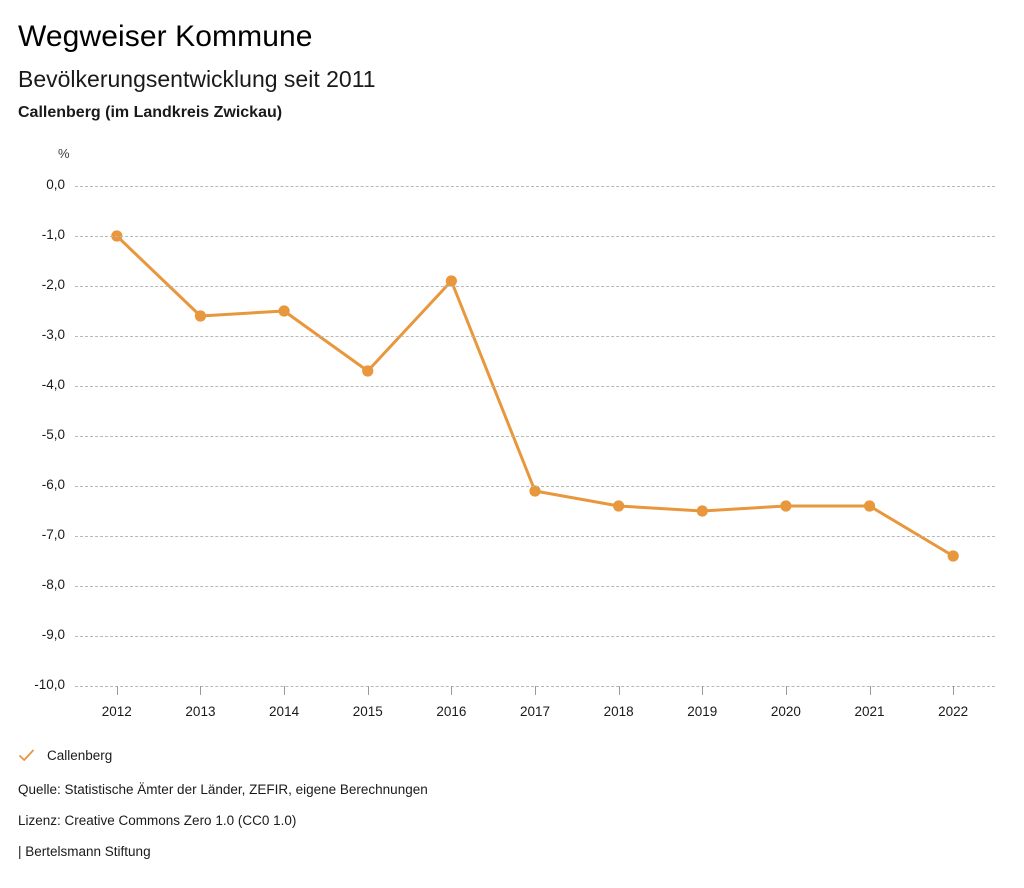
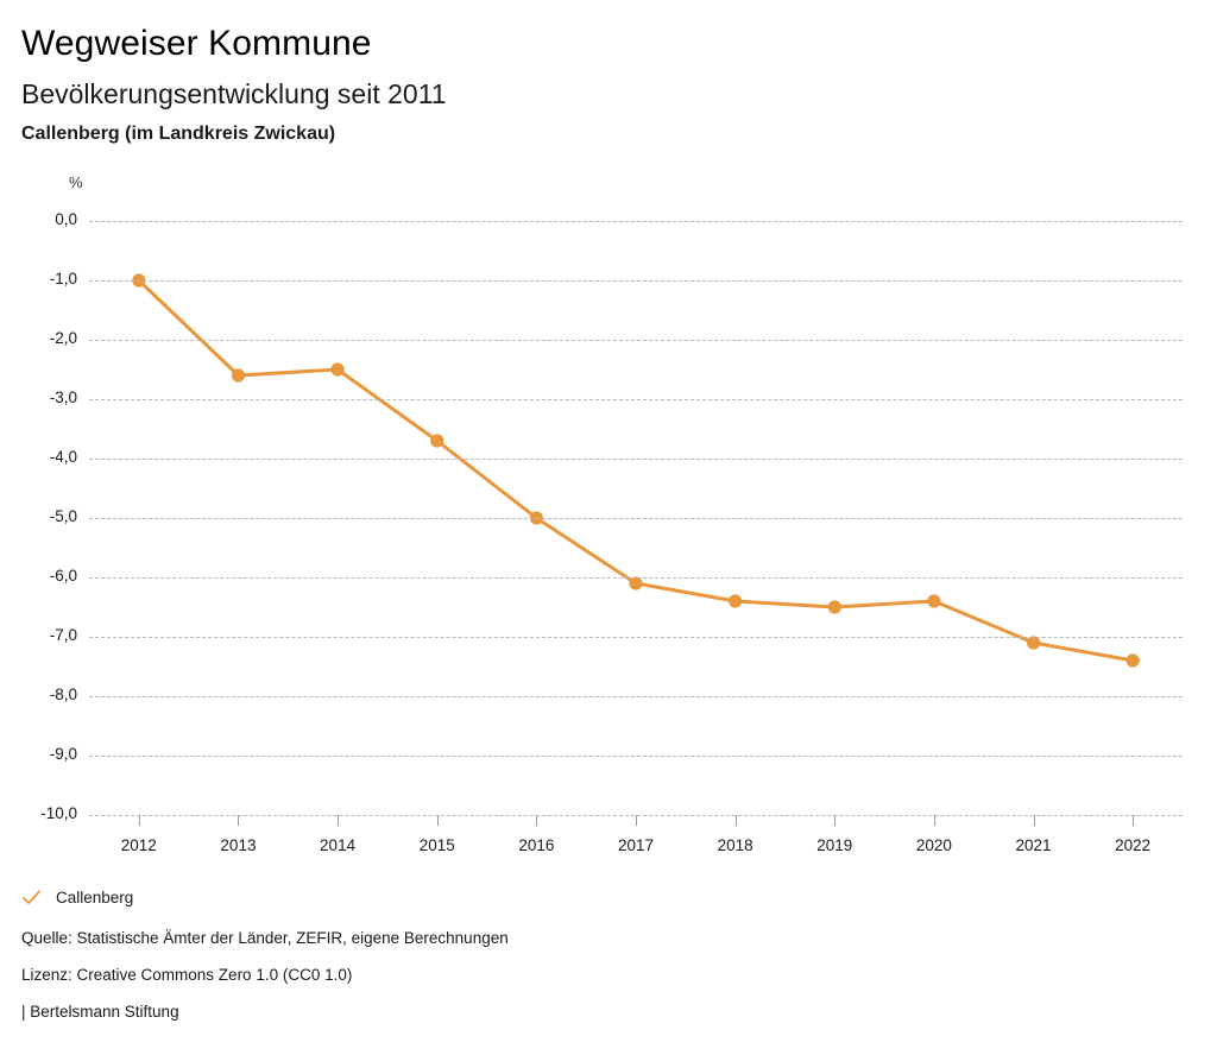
2016: -1,9 -> -5,0
2021: -6,4 -> -7,1
